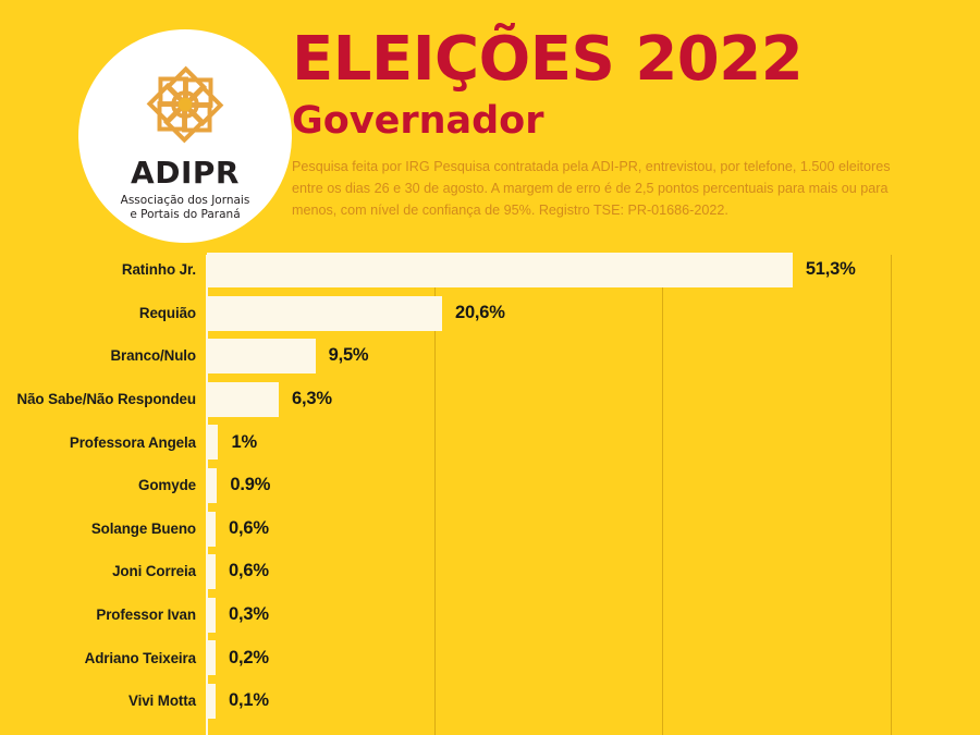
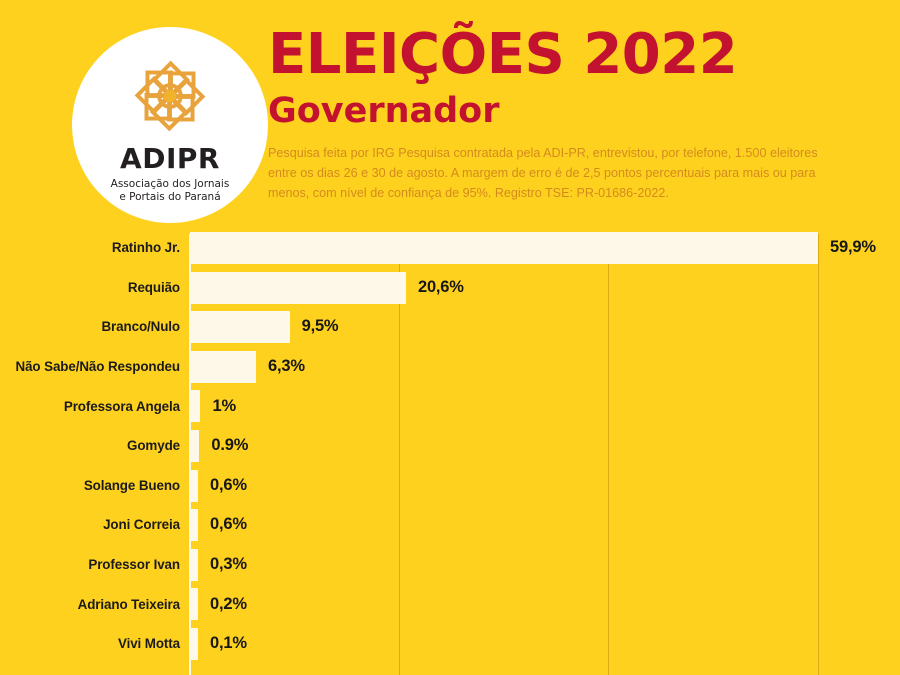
Ratinho Jr.: 51,3% -> 59,9%
